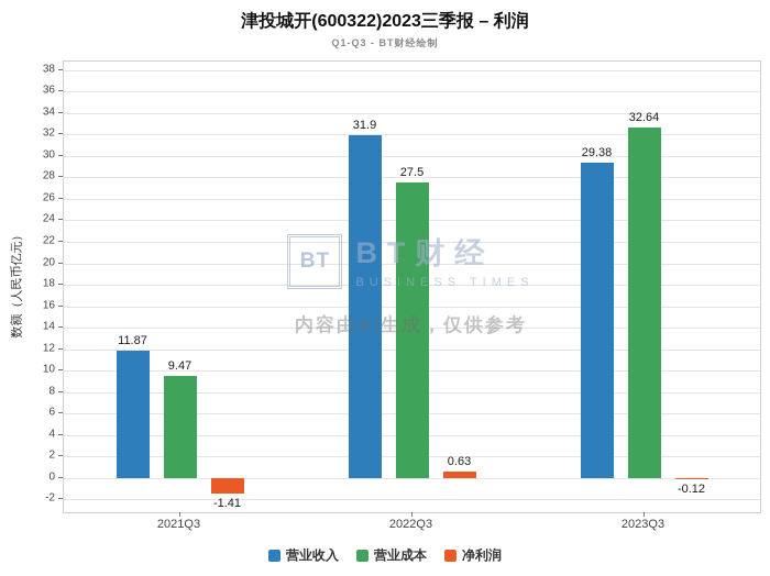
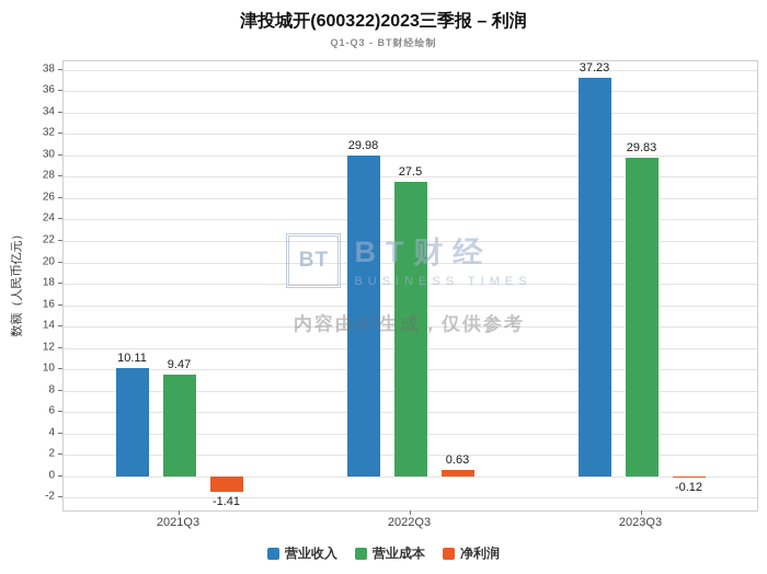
营业收入/2021Q3: 11.87 -> 10.11
营业收入/2022Q3: 31.9 -> 29.98
营业收入/2023Q3: 29.38 -> 37.23
营业成本/2023Q3: 32.64 -> 29.83
